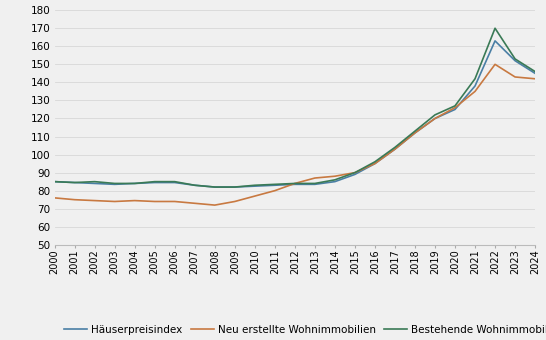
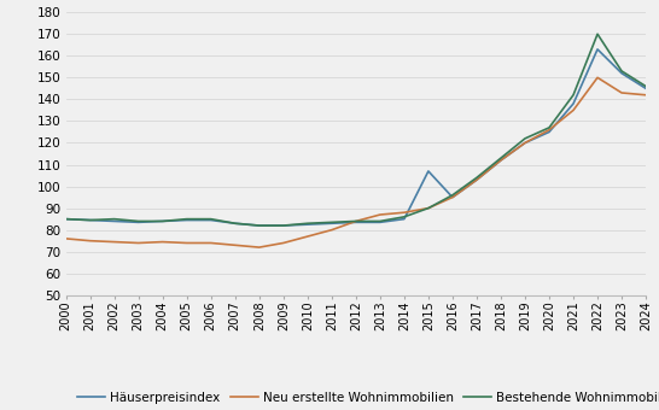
Häuserpreisindex/2015: 89 -> 107
